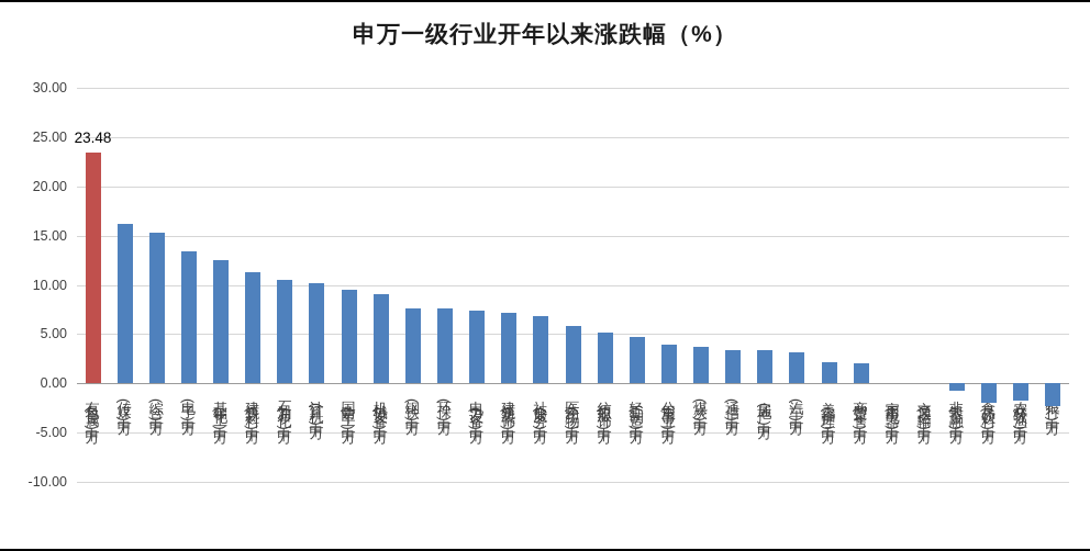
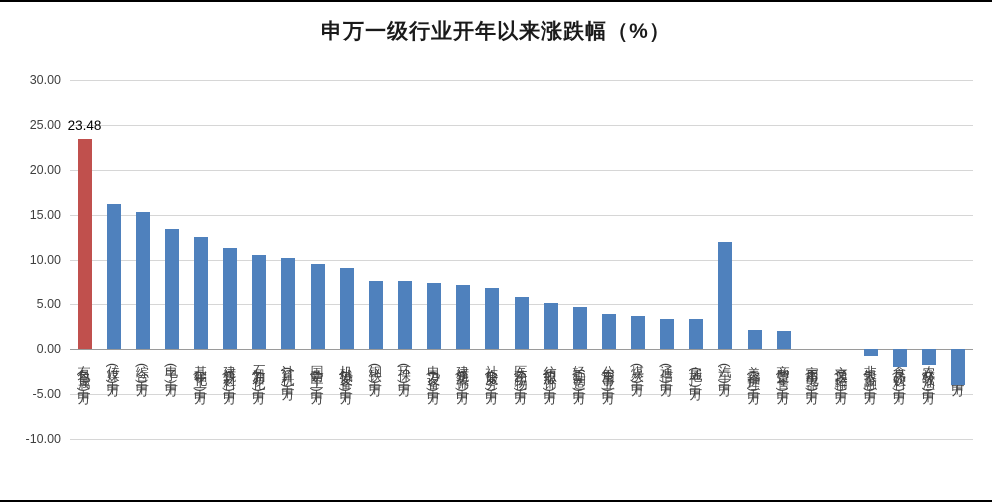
汽车(申万): 3 -> 12
银行(申万): -2 -> -4
